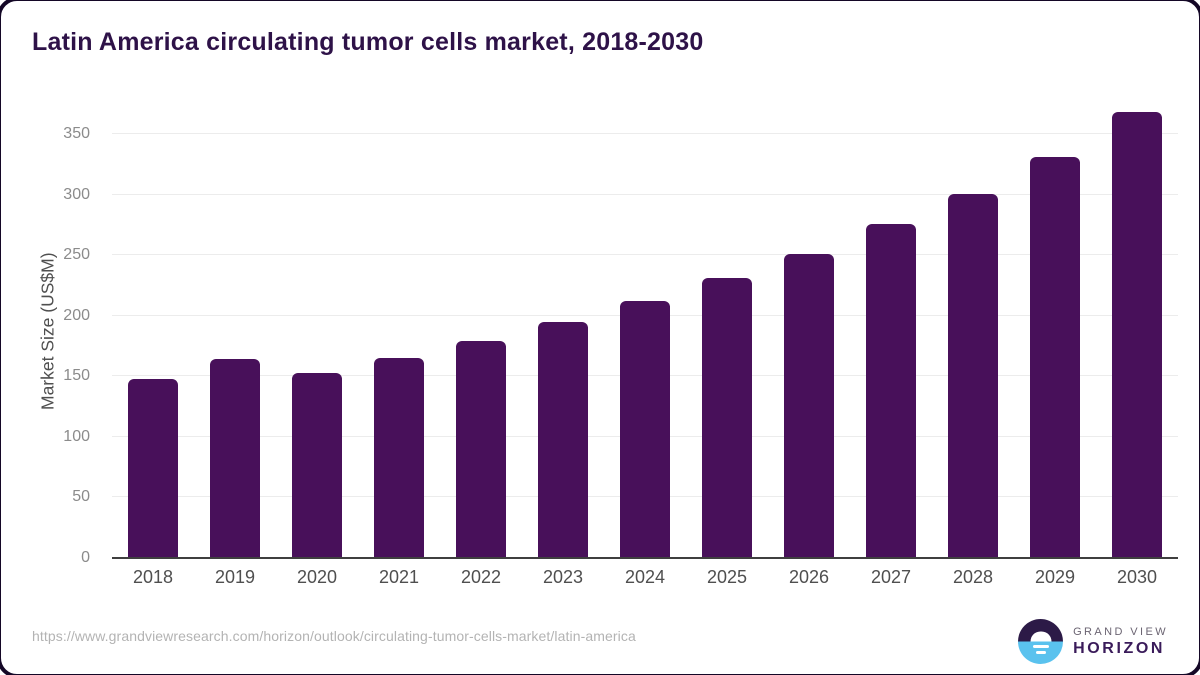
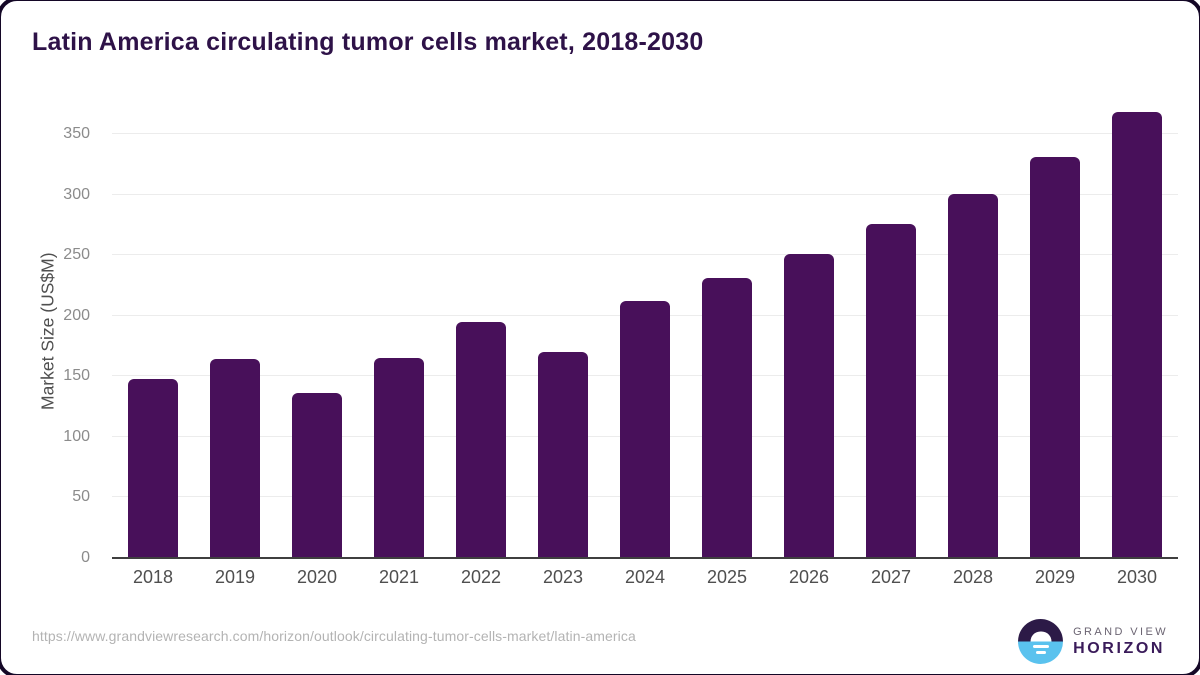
2020: 153 -> 136
2022: 179 -> 195
2023: 195 -> 170
